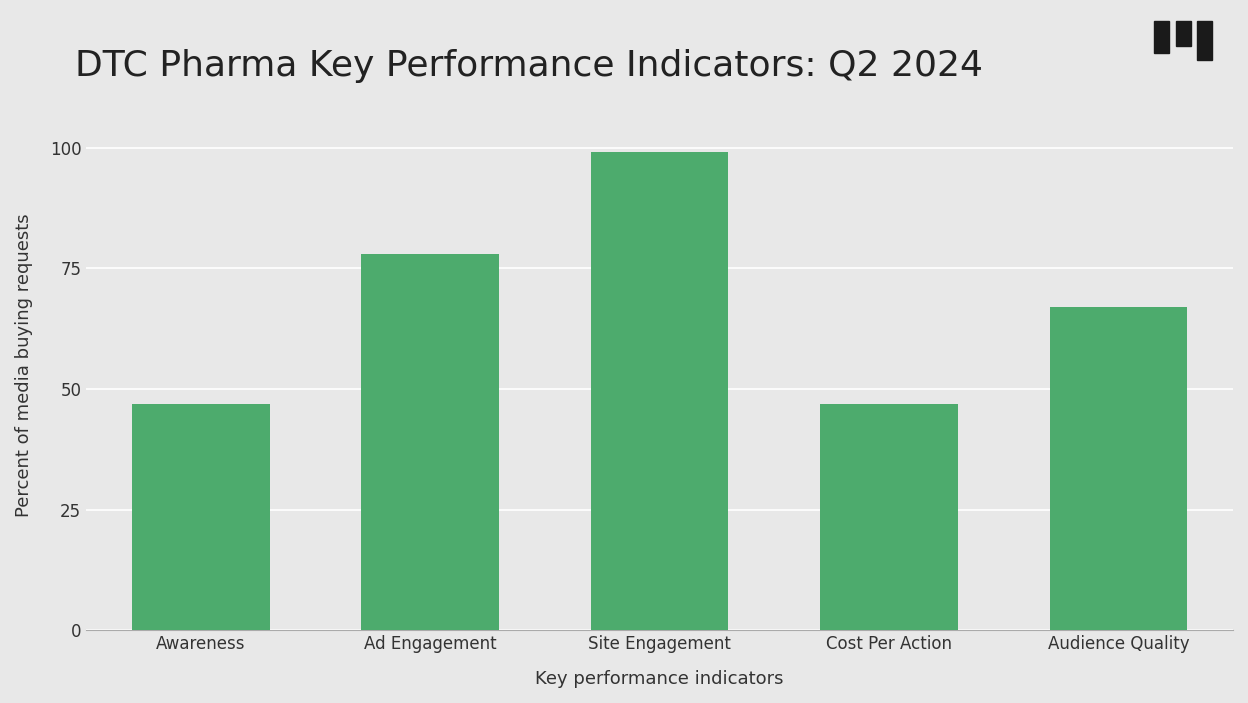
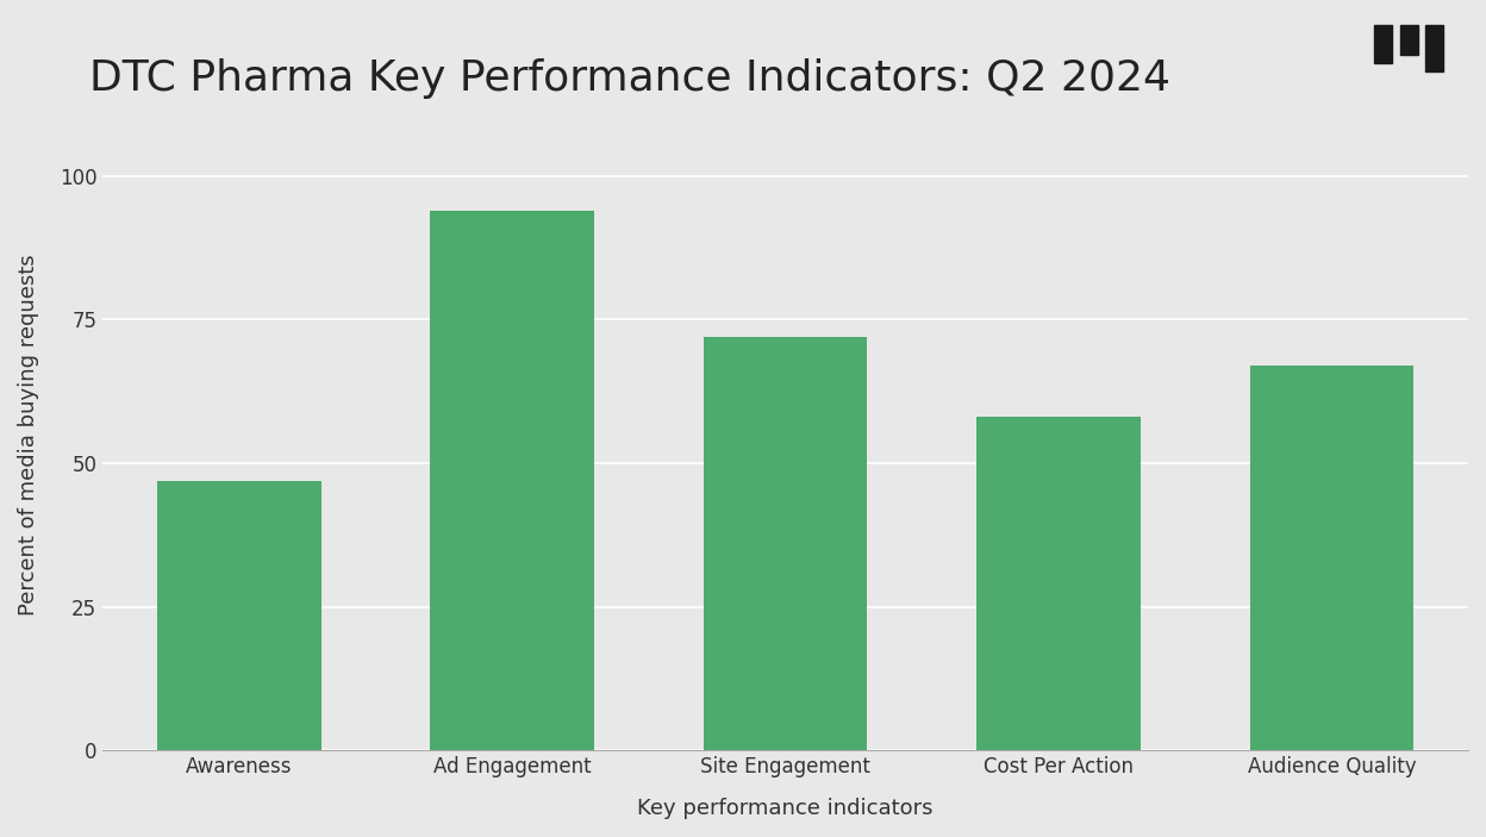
Ad Engagement: 78 -> 94
Site Engagement: 99 -> 72
Cost Per Action: 47 -> 58
